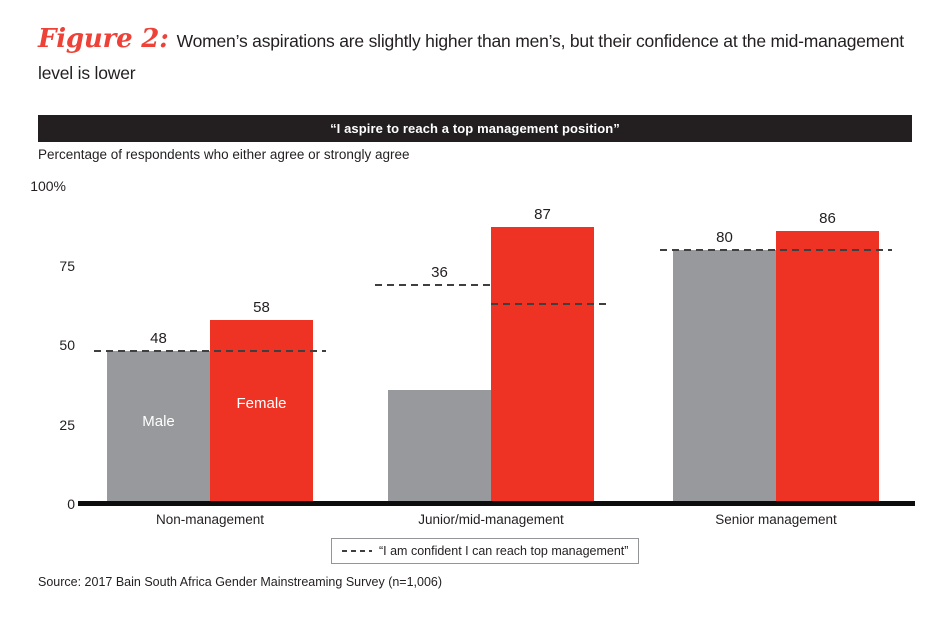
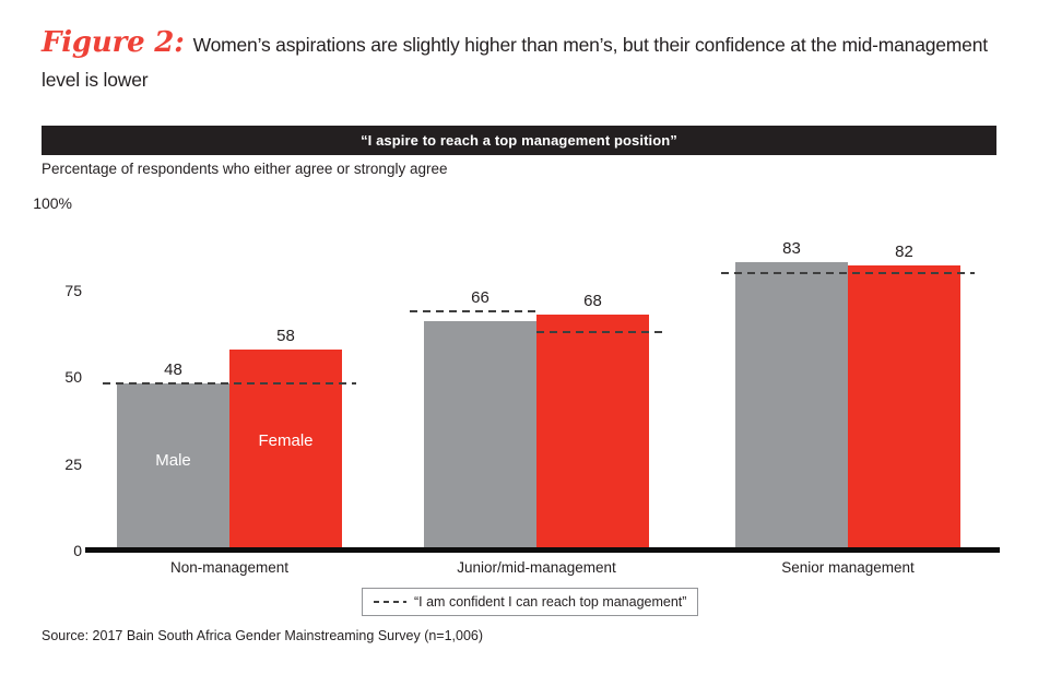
Male/Junior/mid-management: 36 -> 66
Female/Junior/mid-management: 87 -> 68
Male/Senior management: 80 -> 83
Female/Senior management: 86 -> 82
